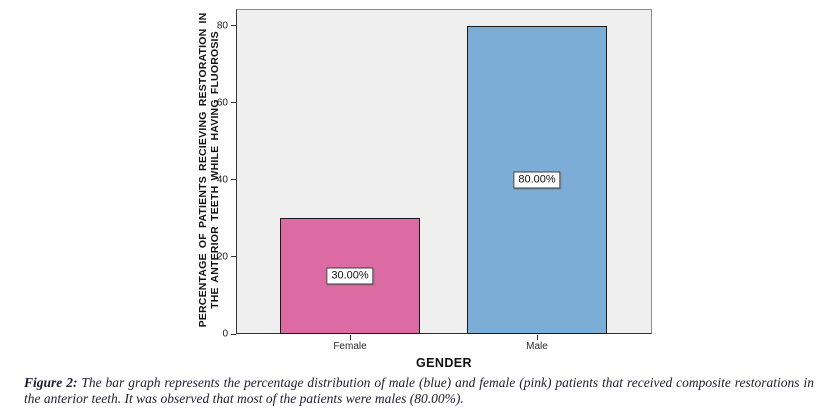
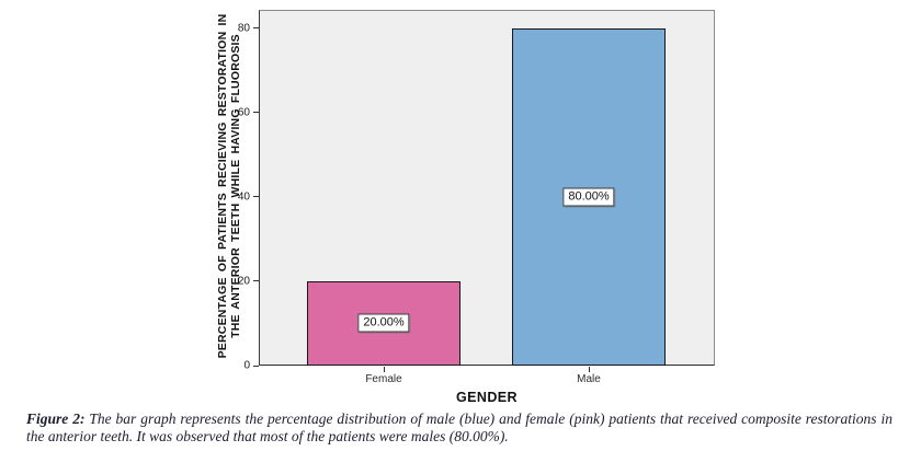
Female: 30.00% -> 20.00%
